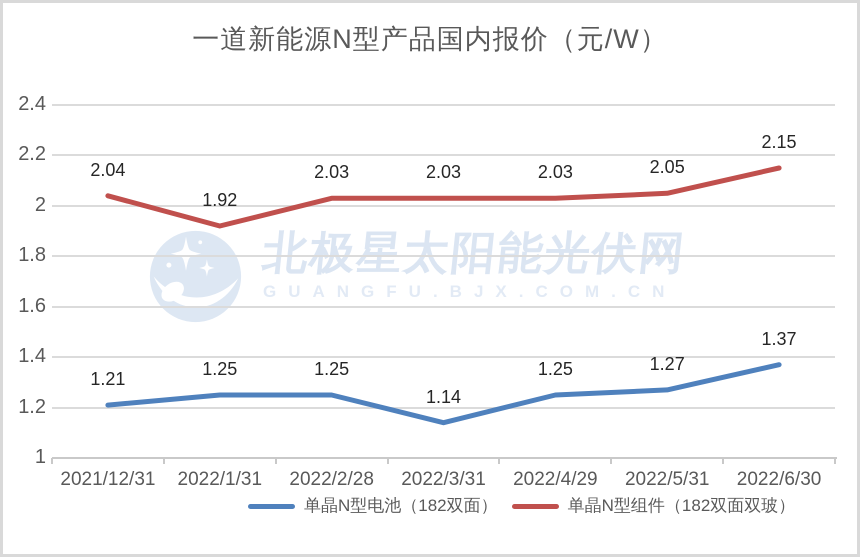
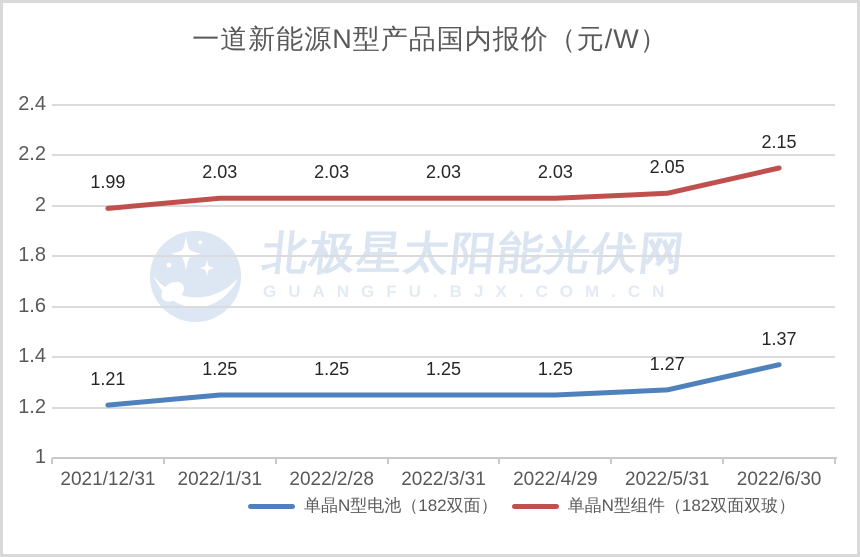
单晶N型组件（182双面双玻）/2021/12/31: 2.04 -> 1.99
单晶N型组件（182双面双玻）/2022/1/31: 1.92 -> 2.03
单晶N型电池（182双面）/2022/3/31: 1.14 -> 1.25
